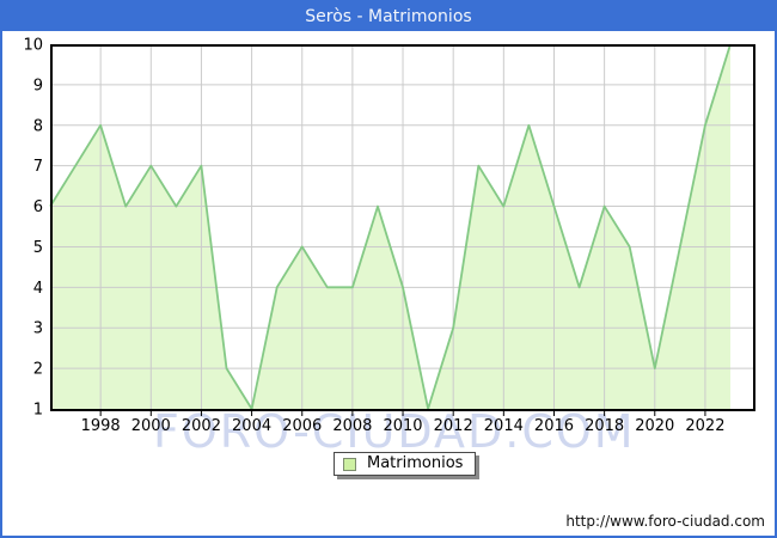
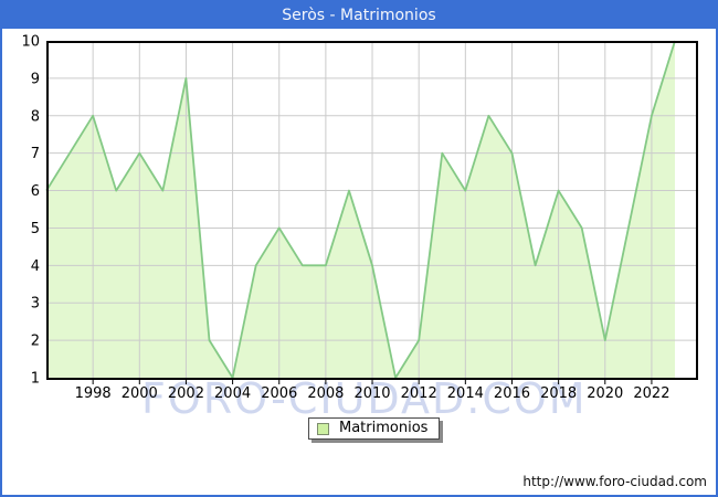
2002: 7 -> 9
2012: 3 -> 2
2016: 6 -> 7
